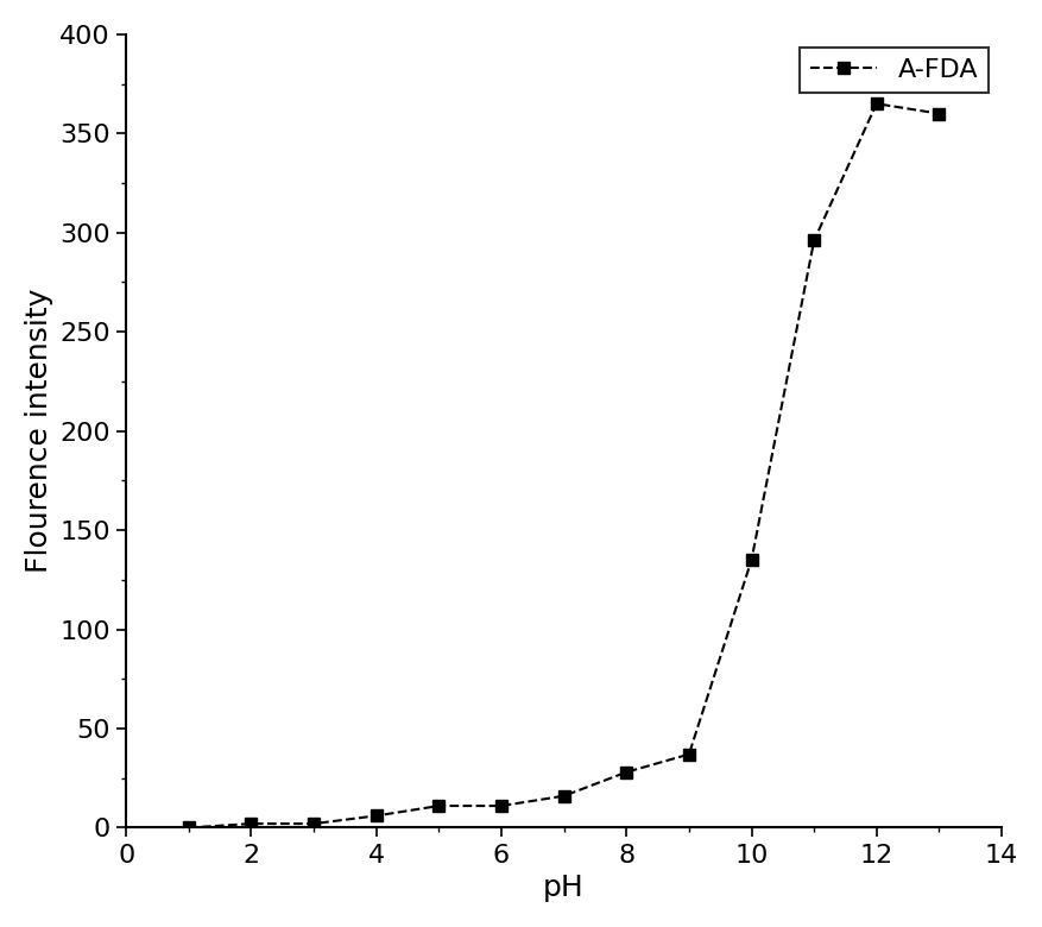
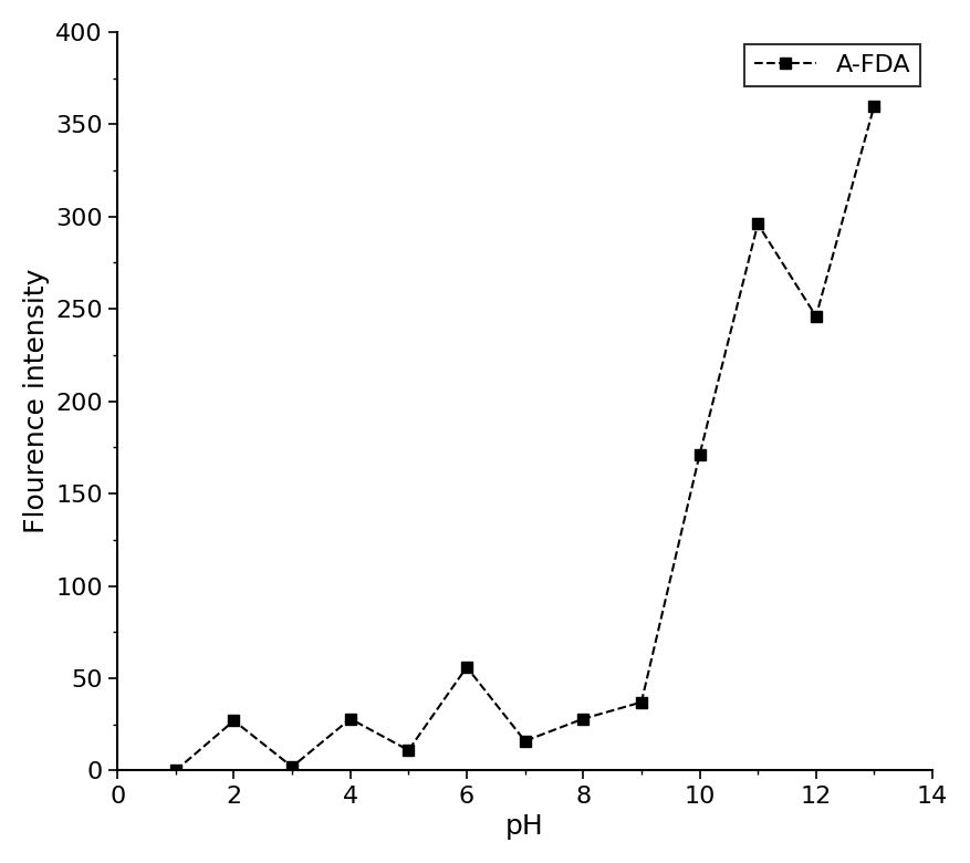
2: 2 -> 27
4: 6 -> 28
6: 11 -> 56
10: 135 -> 171
12: 365 -> 246
